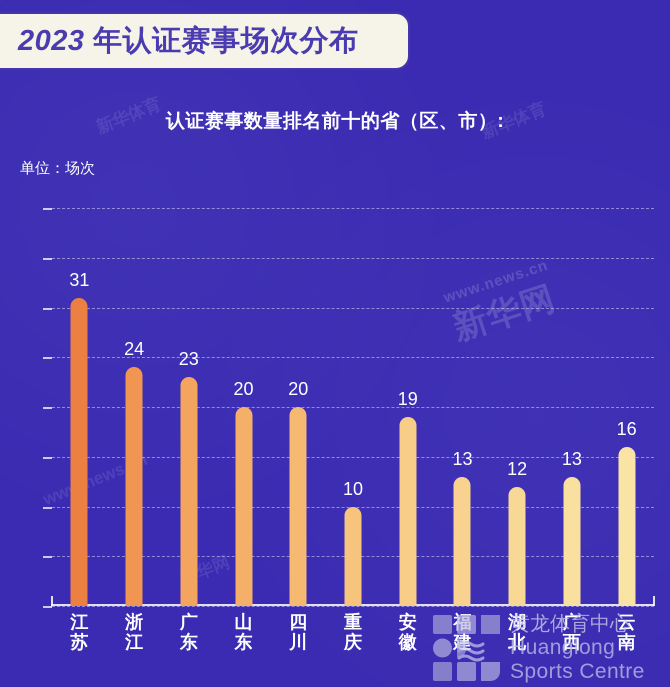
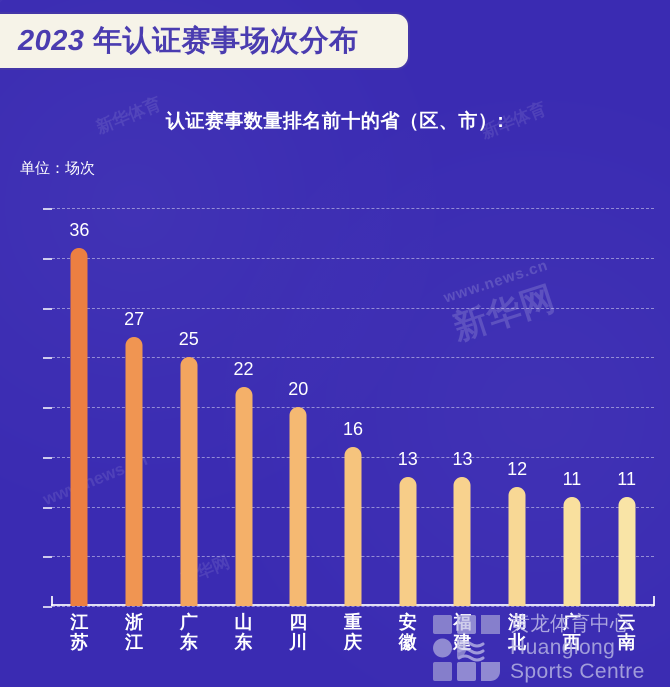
江苏: 31 -> 36
浙江: 24 -> 27
广东: 23 -> 25
山东: 20 -> 22
重庆: 10 -> 16
安徽: 19 -> 13
广西: 13 -> 11
云南: 16 -> 11
